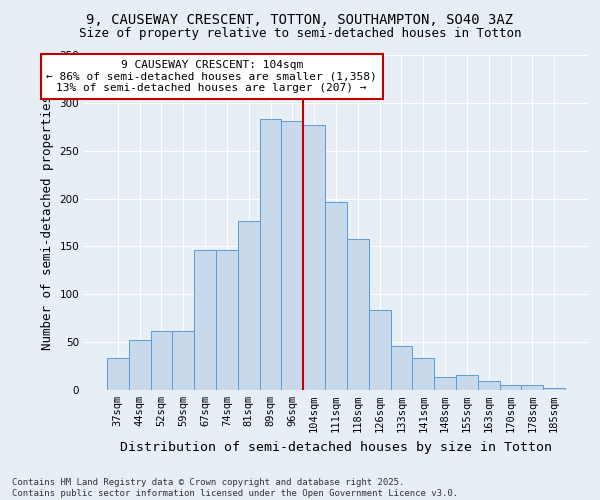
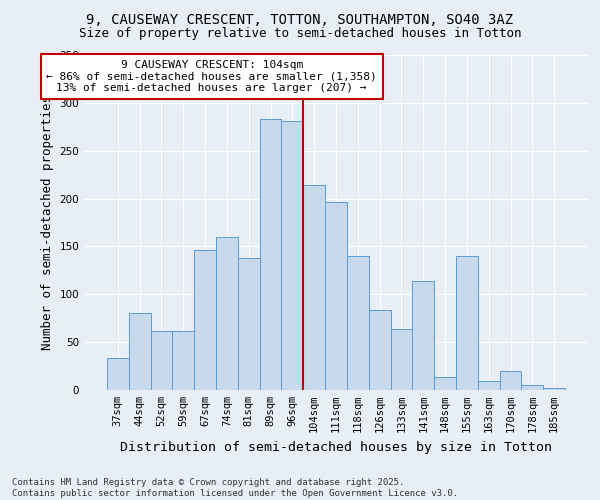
44sqm: 52 -> 80
74sqm: 146 -> 160
81sqm: 177 -> 138
104sqm: 277 -> 214
118sqm: 158 -> 140
133sqm: 46 -> 64
141sqm: 33 -> 114
155sqm: 16 -> 140
170sqm: 5 -> 20
